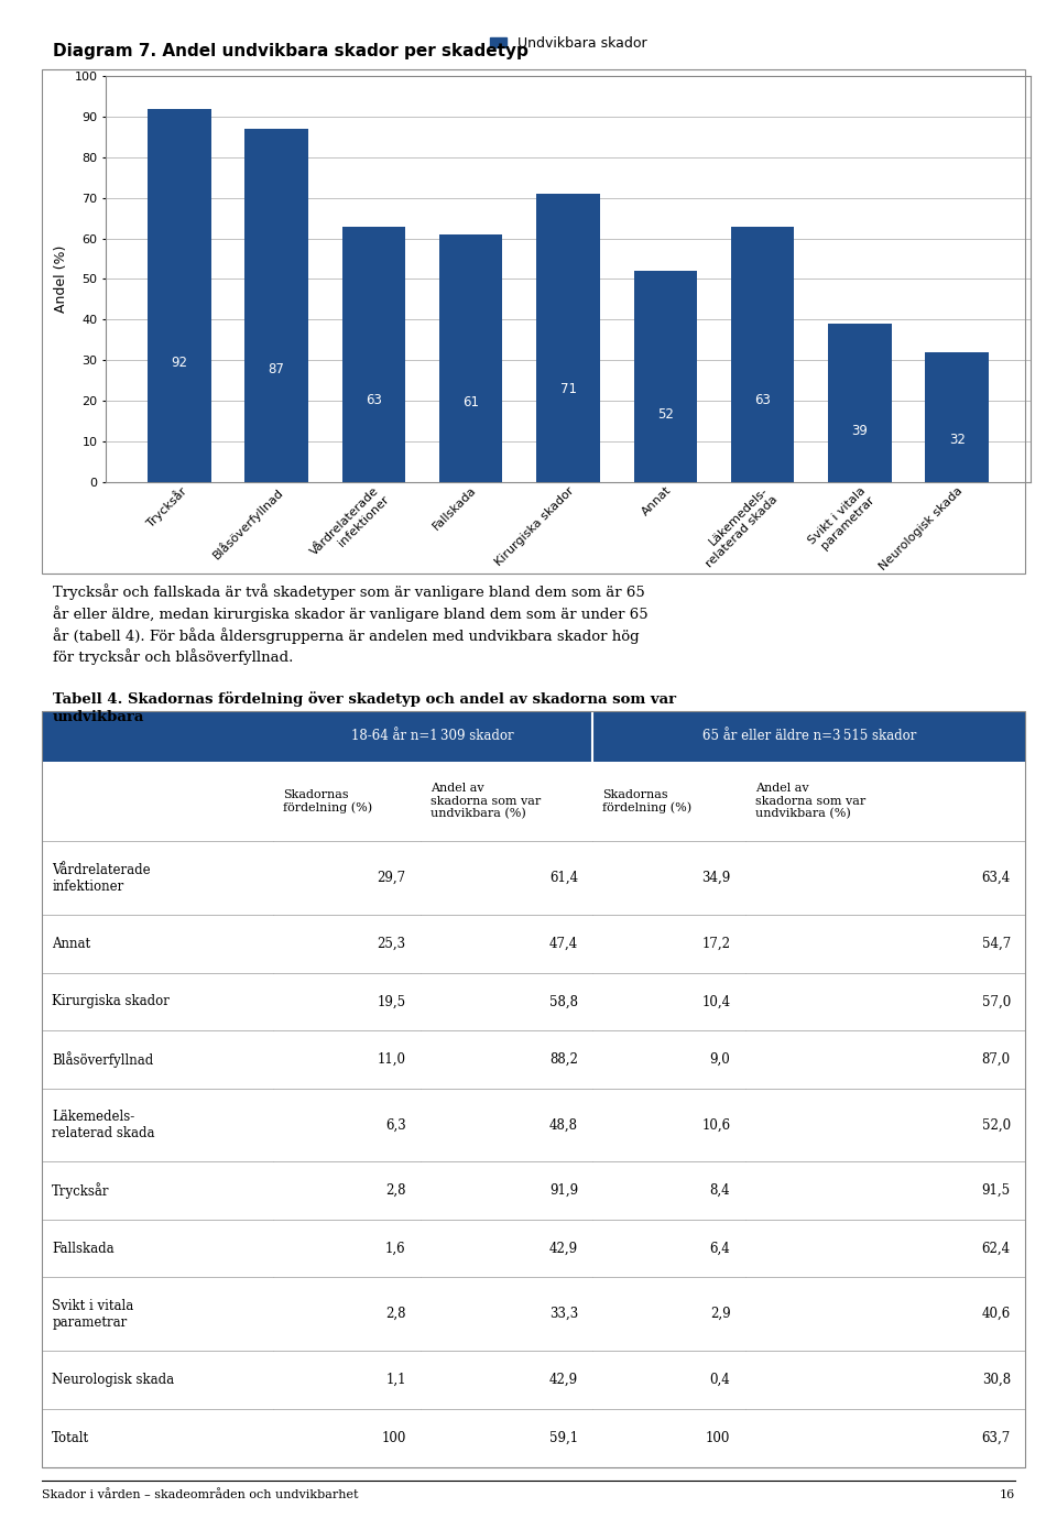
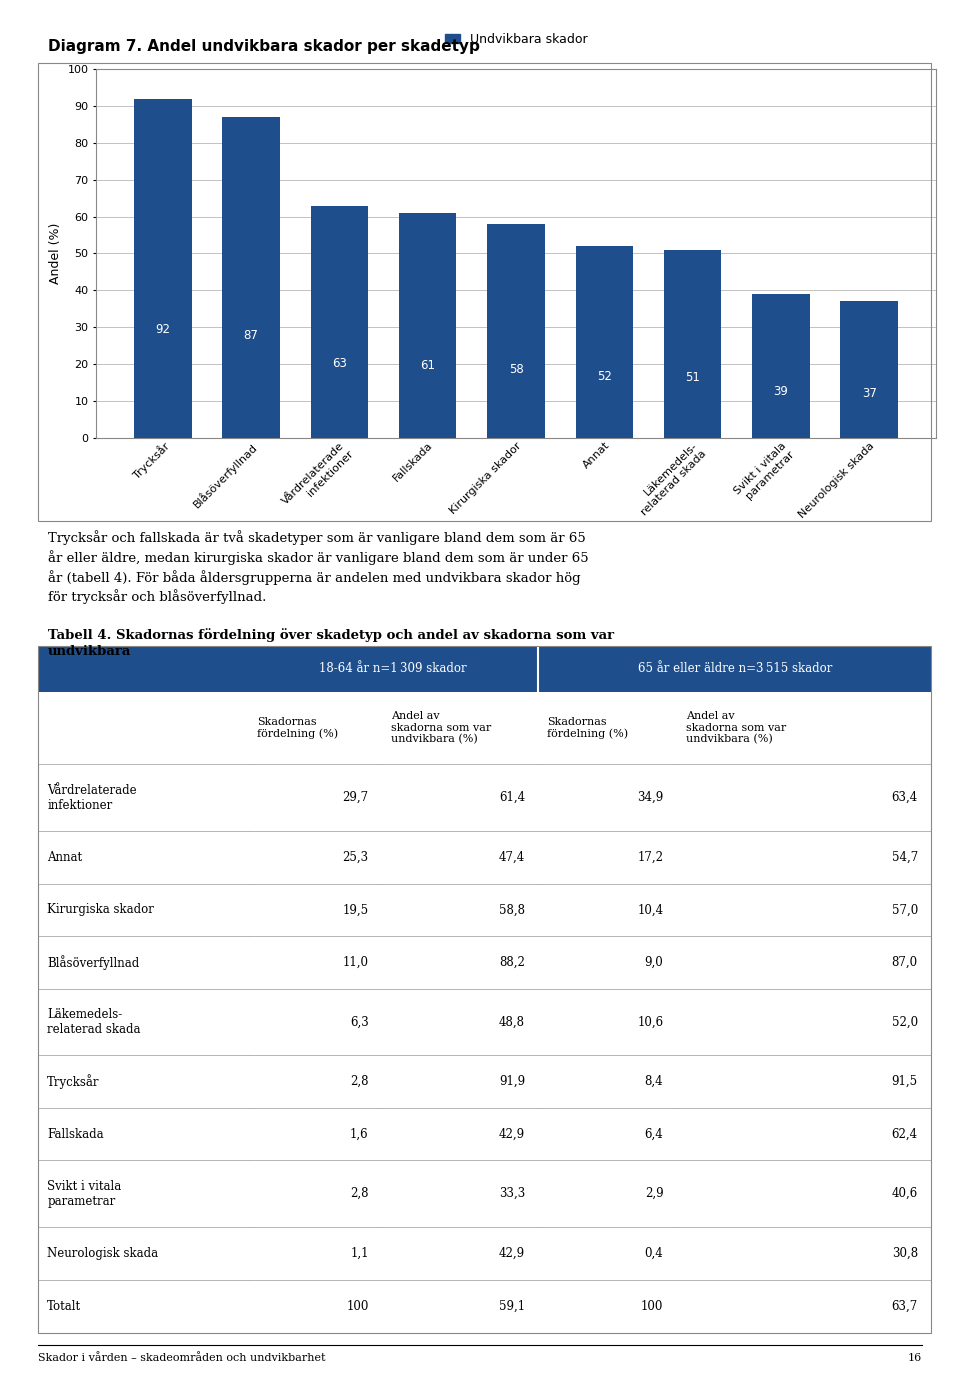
Kirurgiska skador: 71 -> 58
Läkemedels- relaterad skada: 63 -> 51
Neurologisk skada: 32 -> 37
